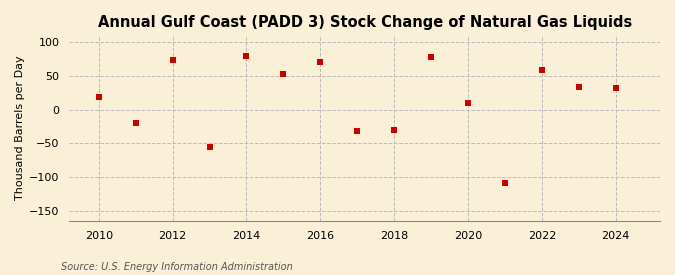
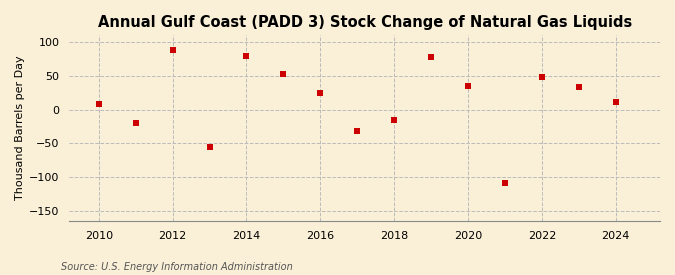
2010: 18 -> 8
2012: 74 -> 88
2016: 70 -> 25
2018: -30 -> -15
2020: 10 -> 35
2022: 58 -> 48
2024: 32 -> 12
